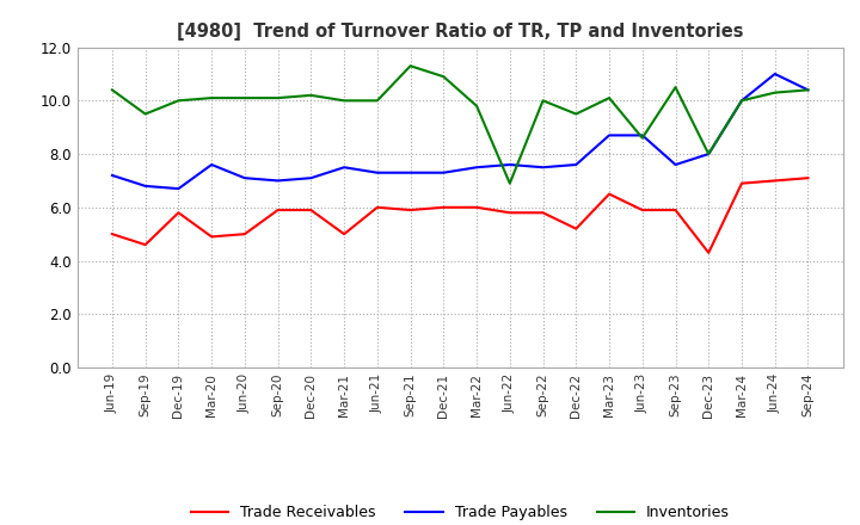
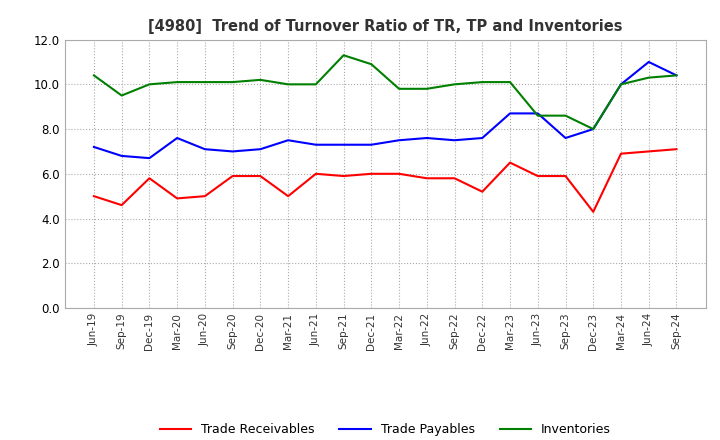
Inventories/Jun-22: 6.9 -> 9.8
Inventories/Dec-22: 9.5 -> 10.1
Inventories/Sep-23: 10.5 -> 8.6
